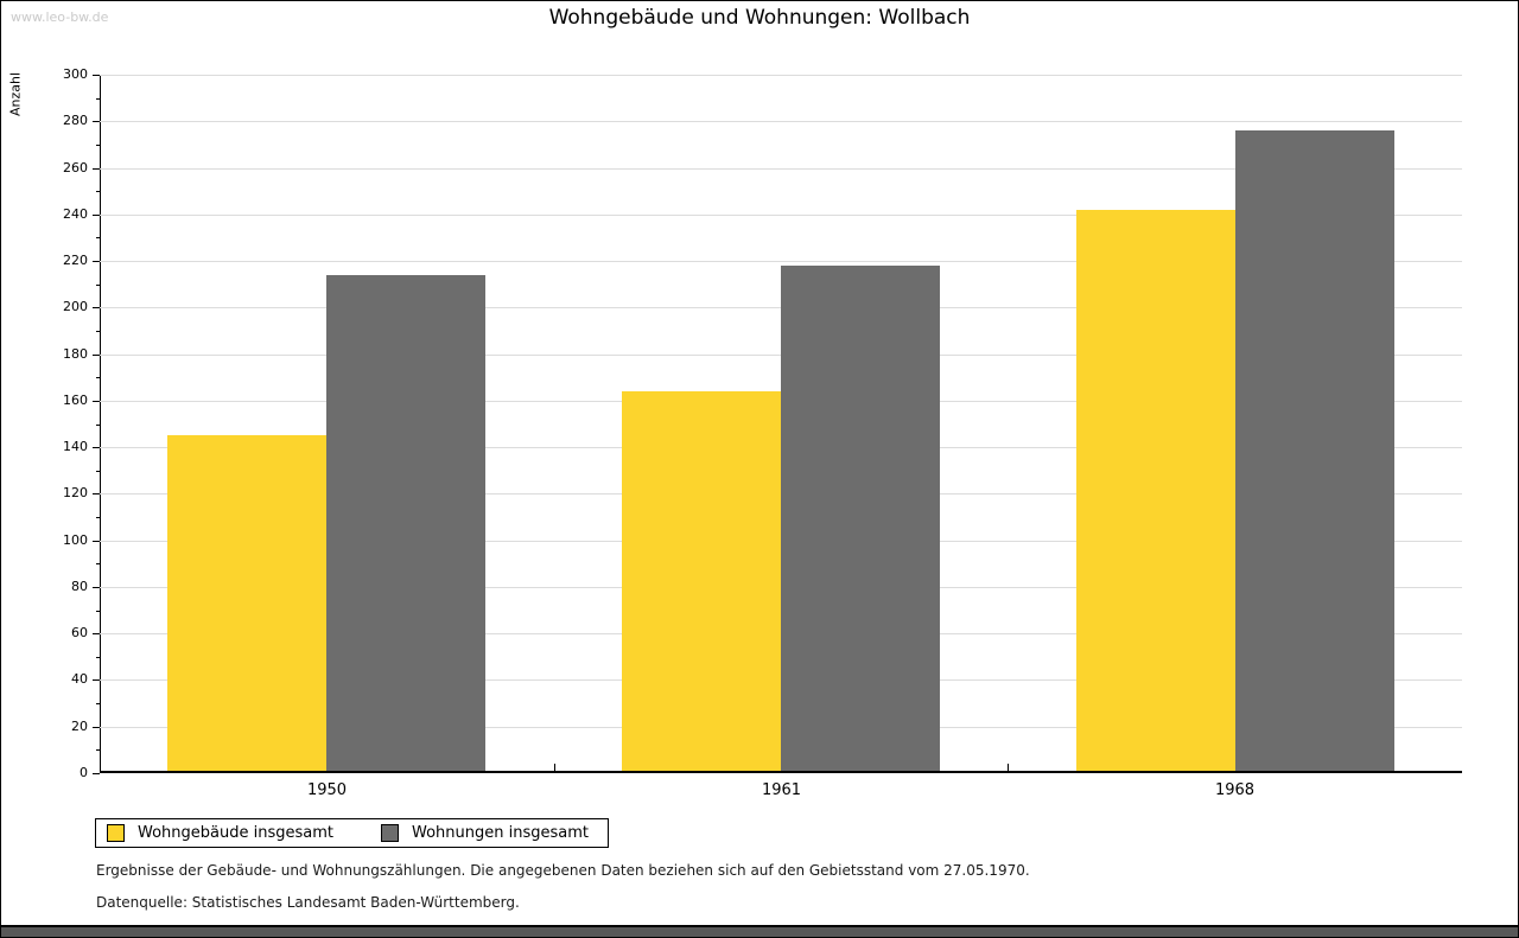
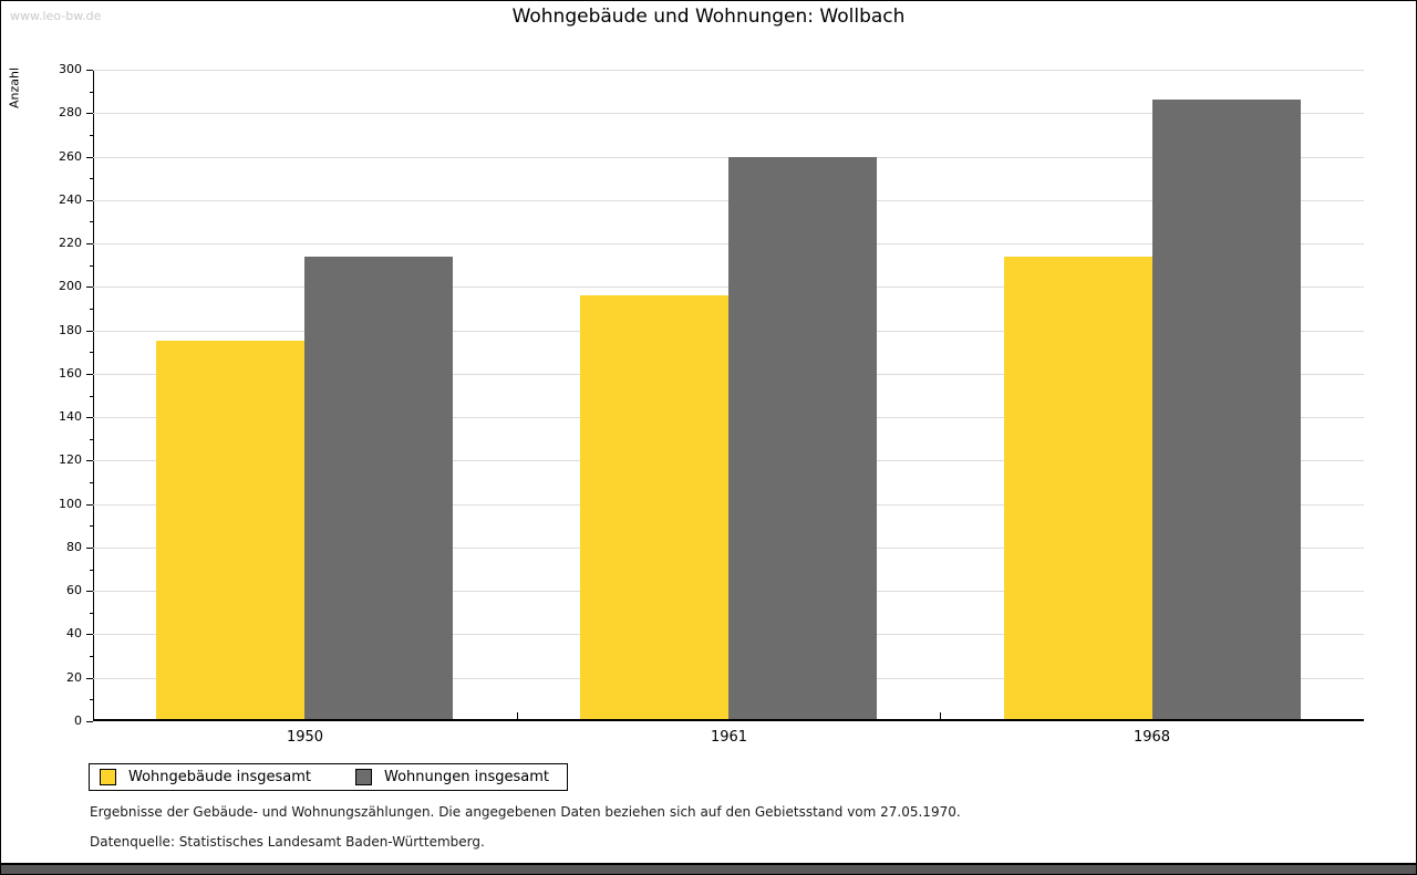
Wohngebäude insgesamt/1950: 145 -> 175
Wohngebäude insgesamt/1961: 164 -> 196
Wohnungen insgesamt/1961: 218 -> 260
Wohngebäude insgesamt/1968: 242 -> 214
Wohnungen insgesamt/1968: 276 -> 286
